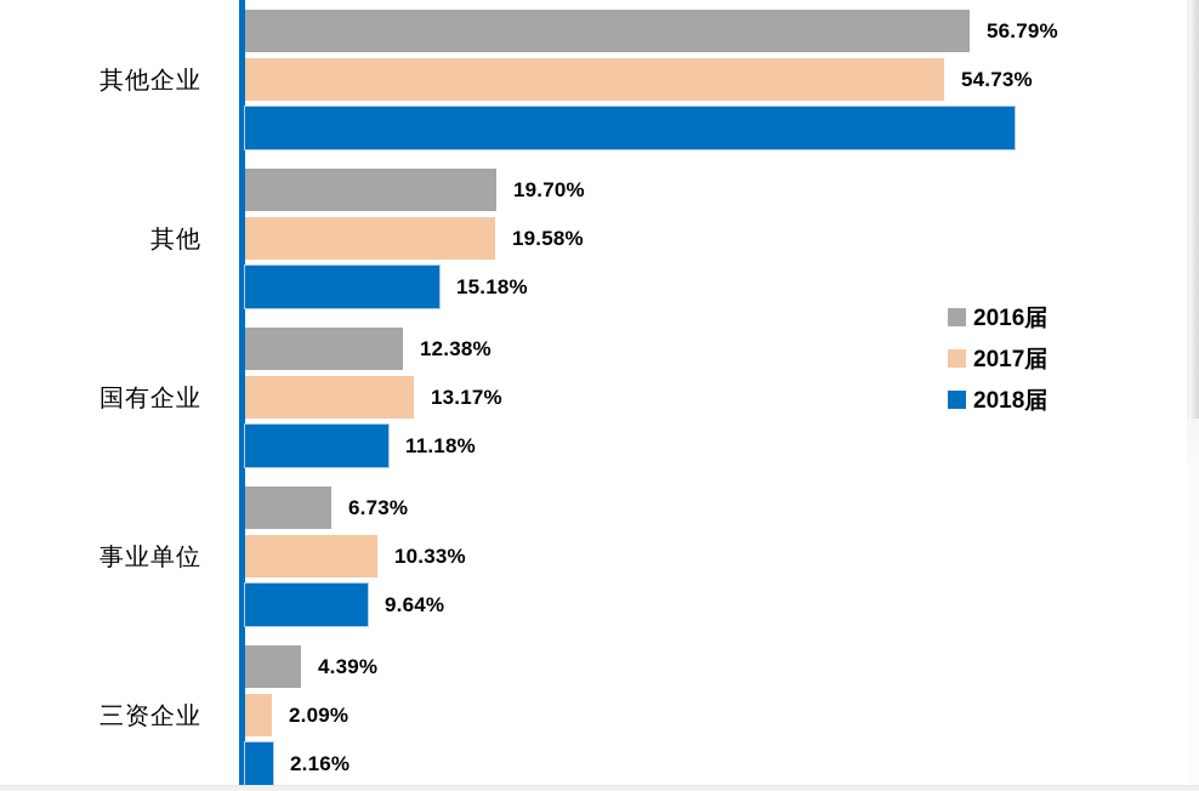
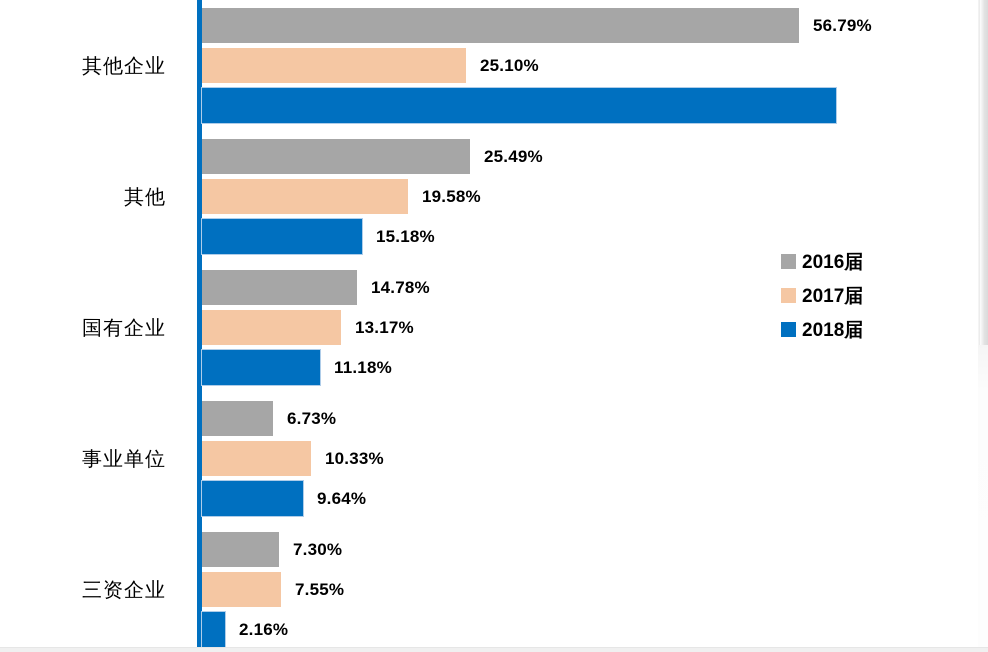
2017届/其他企业: 54.73% -> 25.10%
2016届/其他: 19.70% -> 25.49%
2016届/国有企业: 12.38% -> 14.78%
2016届/三资企业: 4.39% -> 7.30%
2017届/三资企业: 2.09% -> 7.55%
